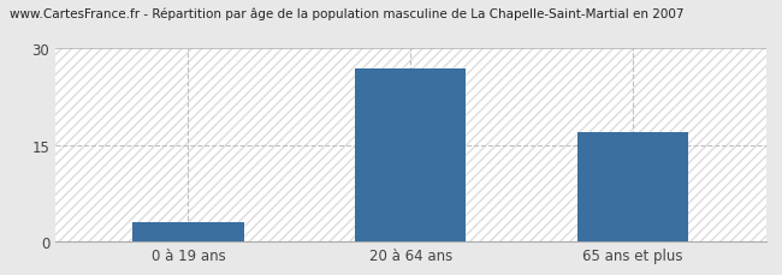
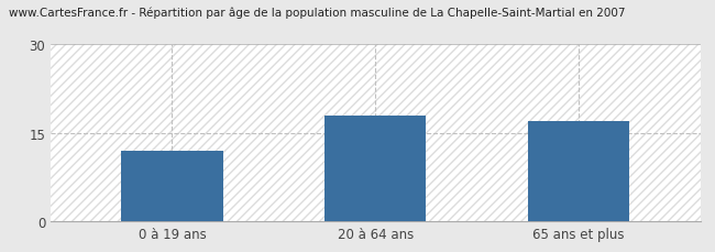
0 à 19 ans: 3 -> 12
20 à 64 ans: 27 -> 18
